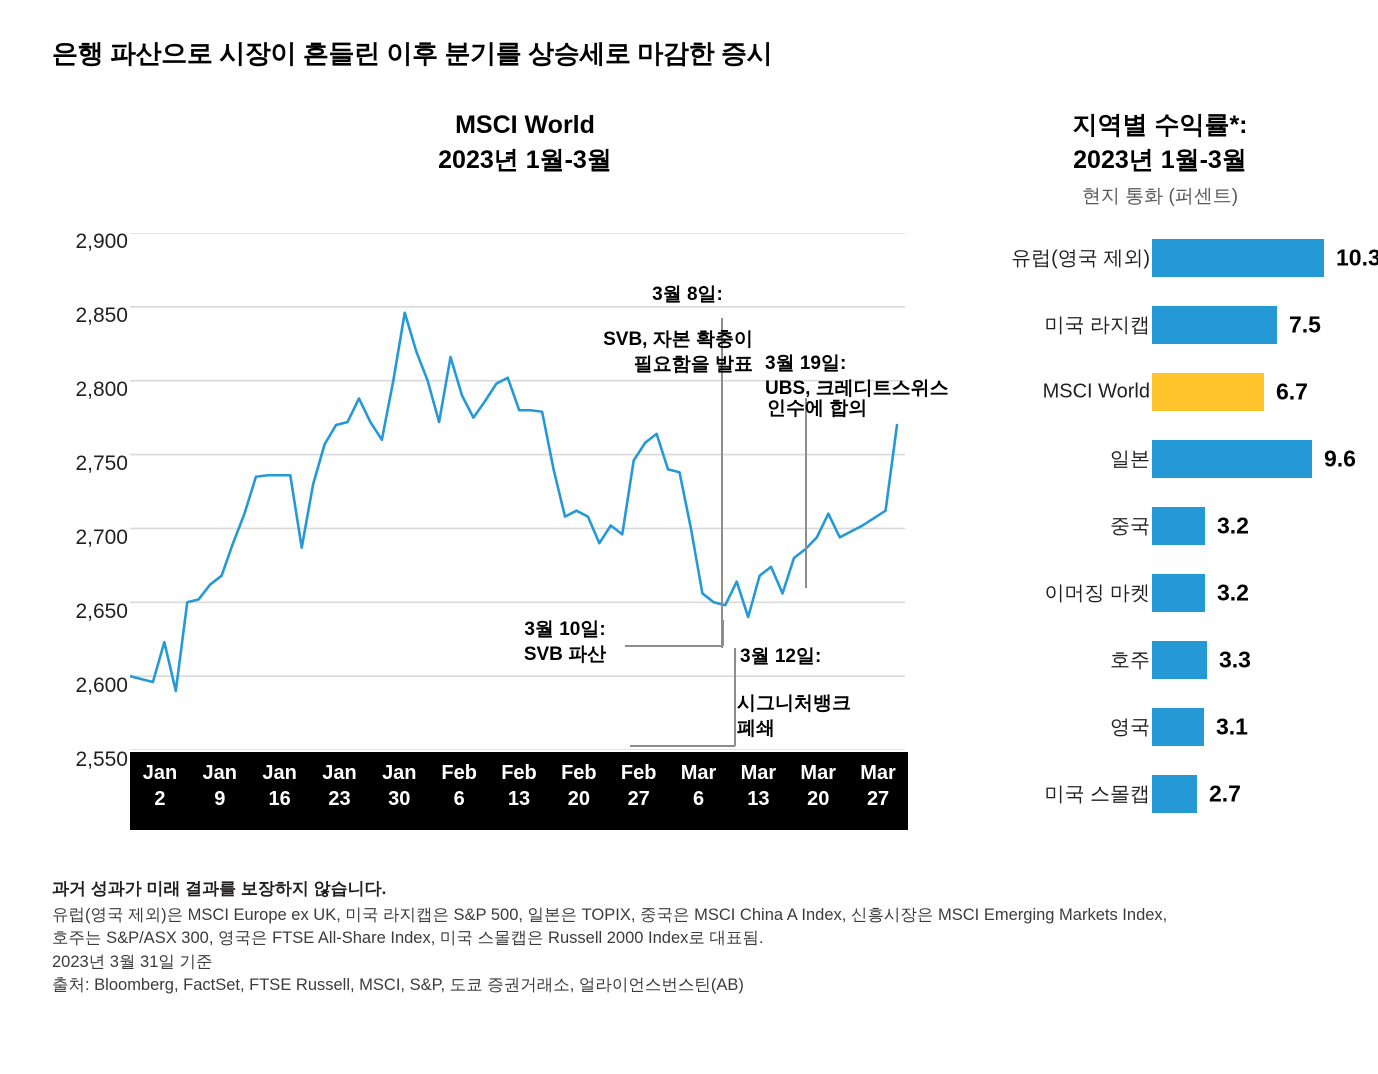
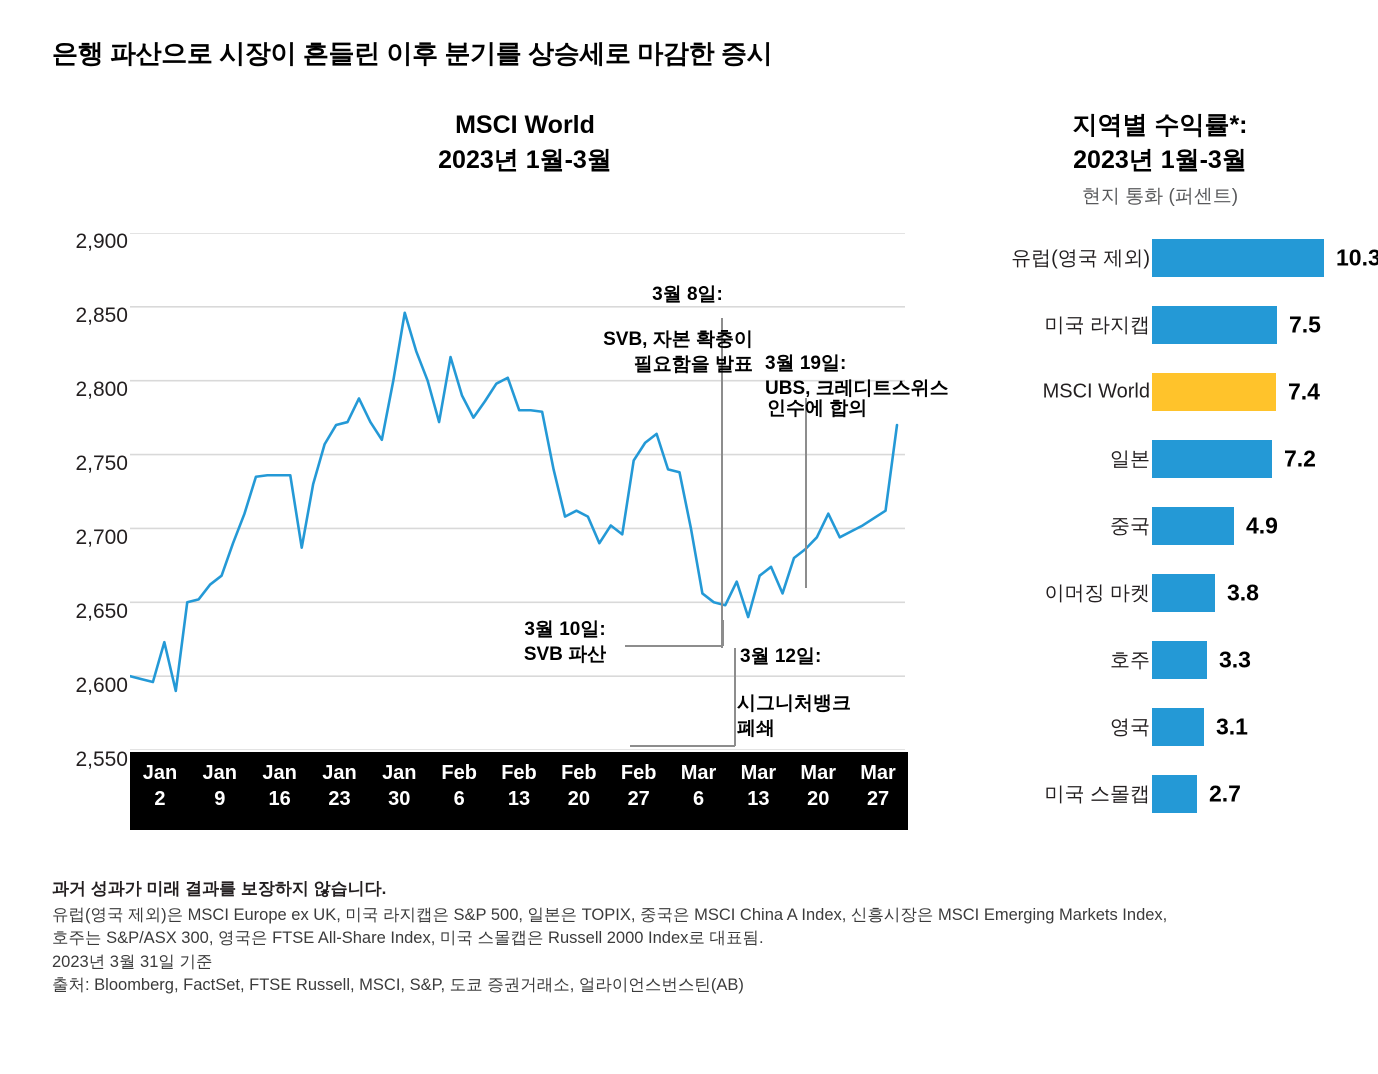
지역별 수익률*: 2023년 1월-3월/MSCI World: 6.7 -> 7.4
지역별 수익률*: 2023년 1월-3월/일본: 9.6 -> 7.2
지역별 수익률*: 2023년 1월-3월/중국: 3.2 -> 4.9
지역별 수익률*: 2023년 1월-3월/이머징 마켓: 3.2 -> 3.8
